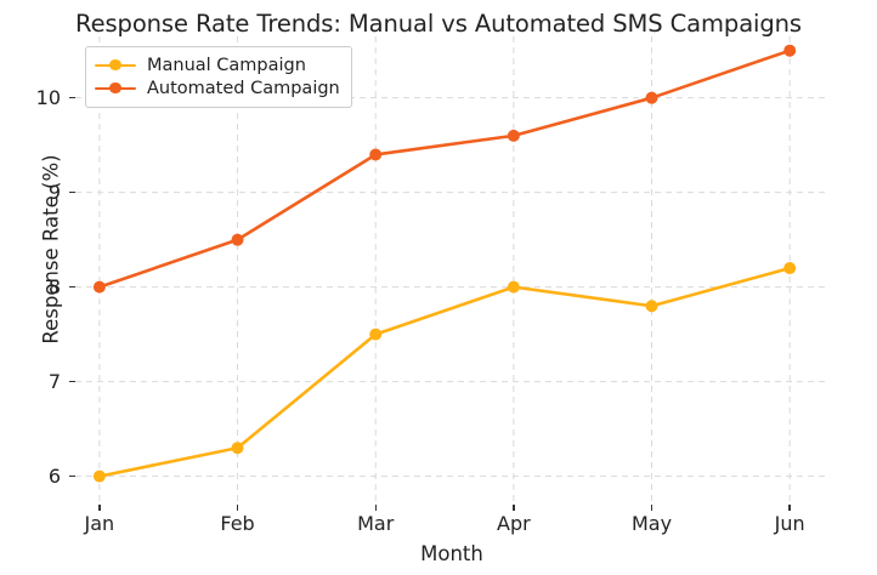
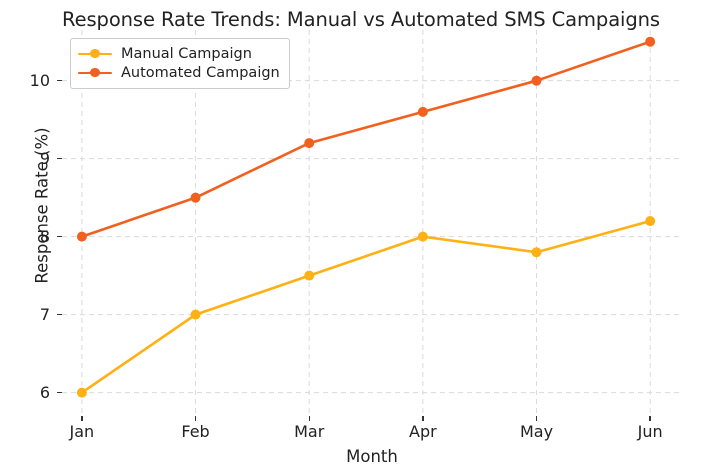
Manual Campaign/Feb: 6.3 -> 7.0
Automated Campaign/Mar: 9.4 -> 9.2
